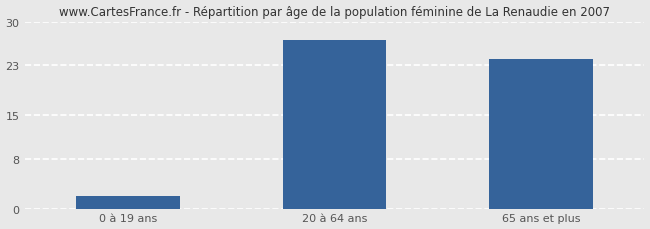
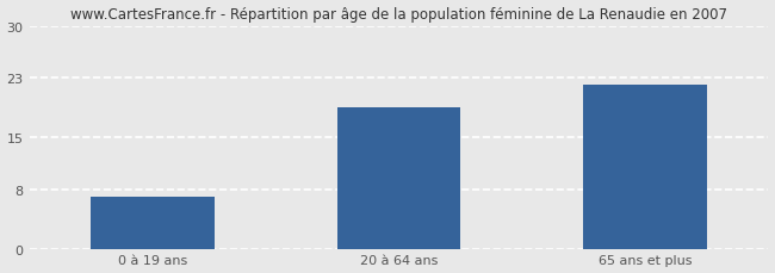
0 à 19 ans: 2 -> 7
20 à 64 ans: 27 -> 19
65 ans et plus: 24 -> 22
